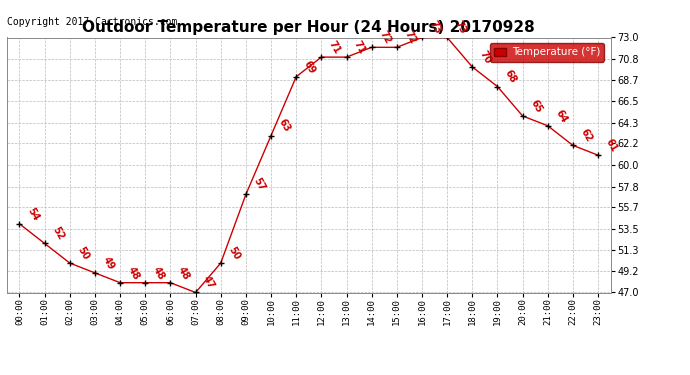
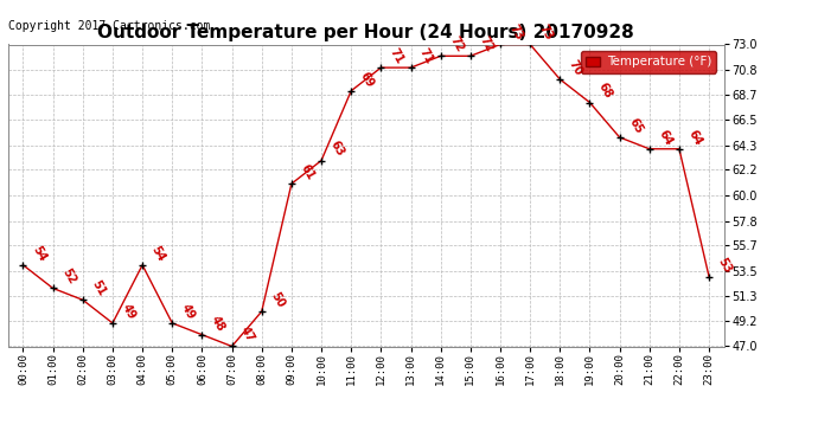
02:00: 50 -> 51
04:00: 48 -> 54
05:00: 48 -> 49
09:00: 57 -> 61
22:00: 62 -> 64
23:00: 61 -> 53
